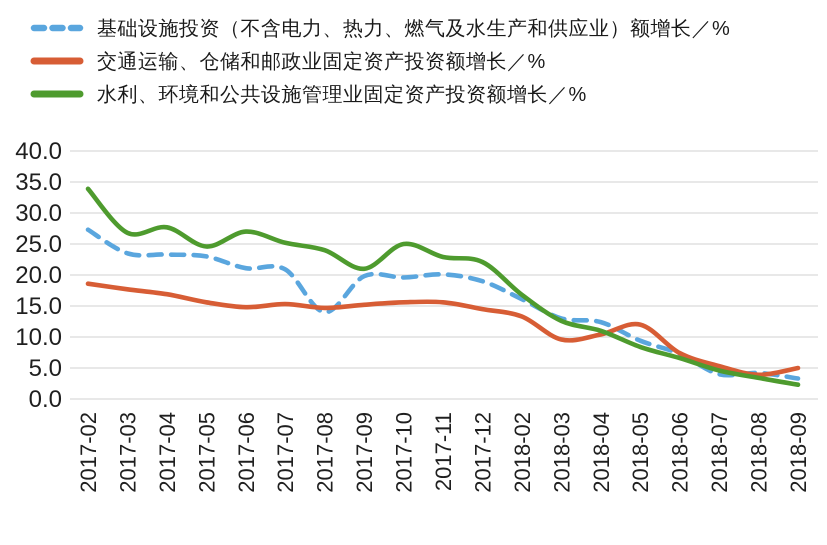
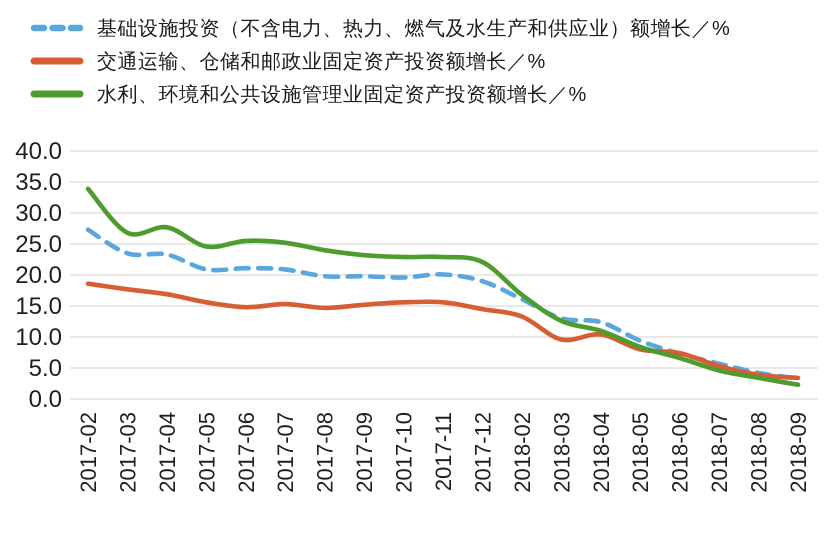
基础设施投资（不含电力、热力、燃气及水生产和供应业）额增长／%/2017-05: 23 -> 21
水利、环境和公共设施管理业固定资产投资额增长／%/2017-06: 27 -> 26
基础设施投资（不含电力、热力、燃气及水生产和供应业）额增长／%/2017-08: 14 -> 20
水利、环境和公共设施管理业固定资产投资额增长／%/2017-09: 21 -> 23
水利、环境和公共设施管理业固定资产投资额增长／%/2017-10: 25 -> 23
交通运输、仓储和邮政业固定资产投资额增长／%/2018-05: 12 -> 8
基础设施投资（不含电力、热力、燃气及水生产和供应业）额增长／%/2018-07: 4 -> 6
交通运输、仓储和邮政业固定资产投资额增长／%/2018-09: 5 -> 3
